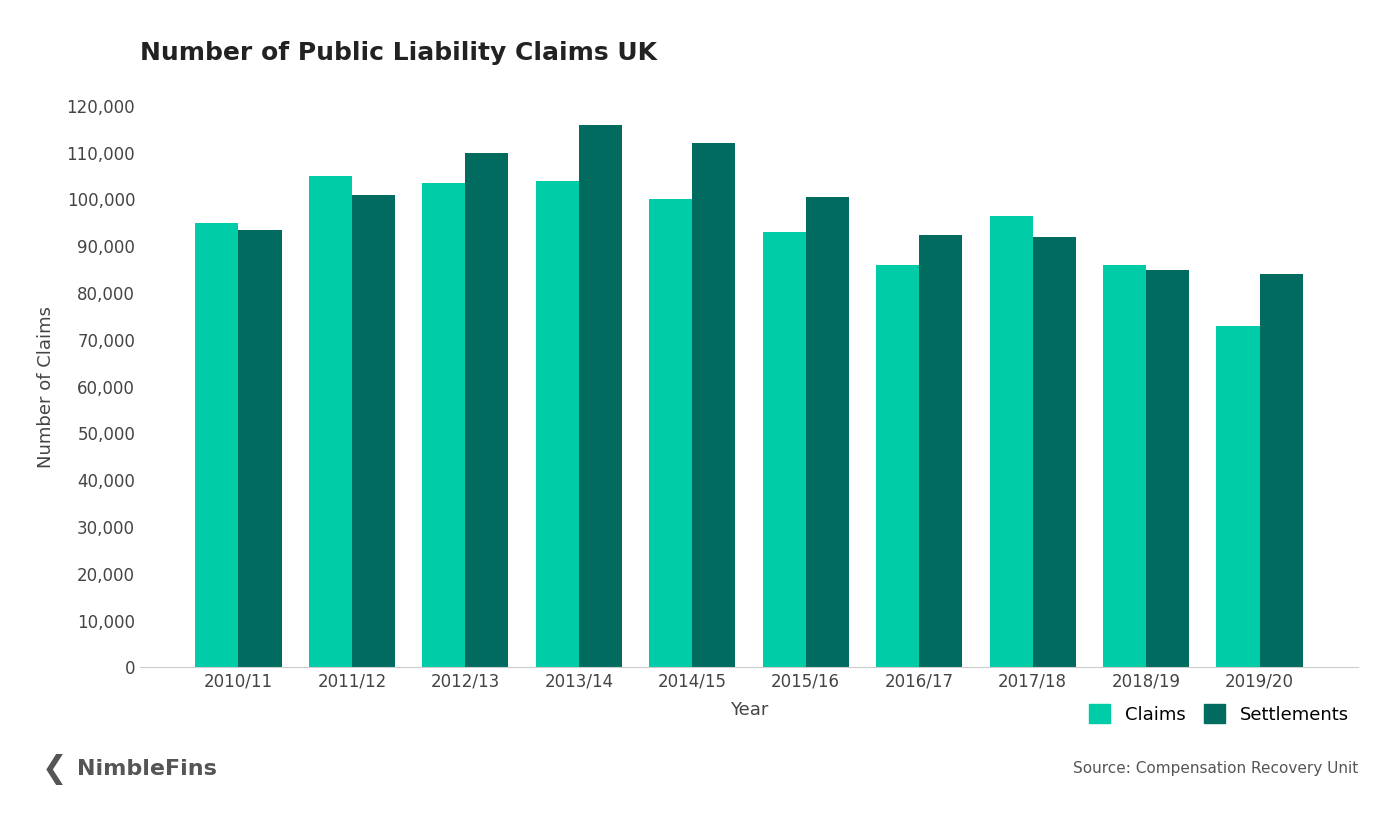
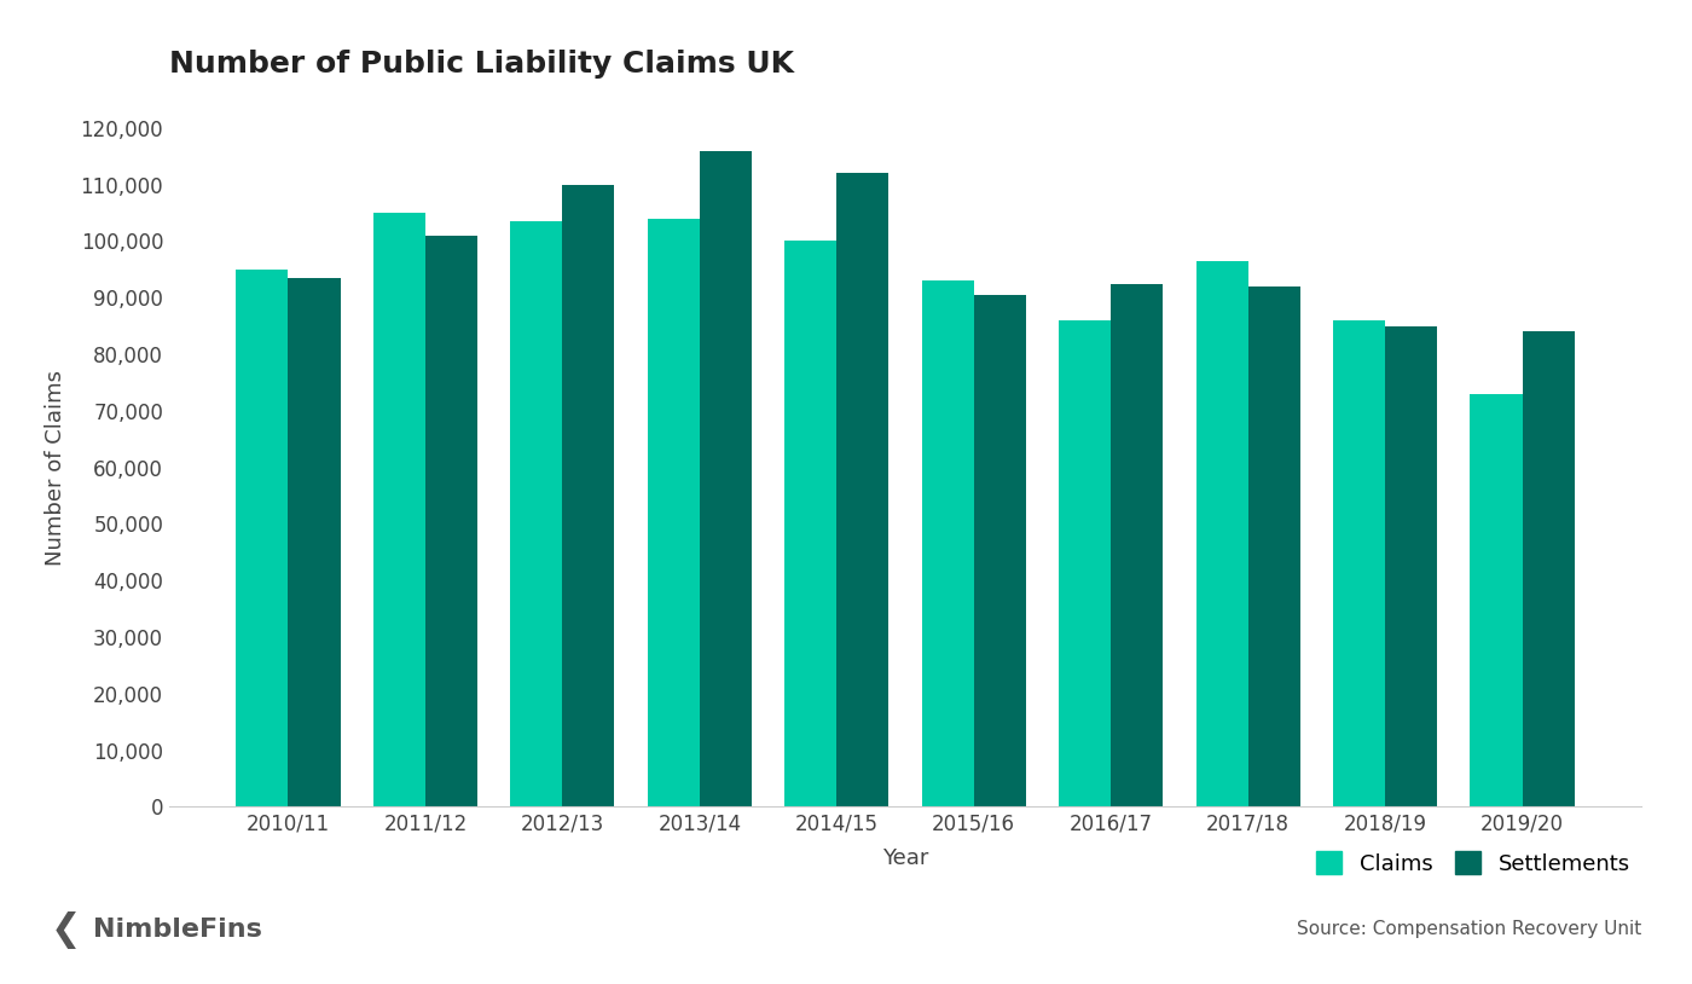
Settlements/2015/16: 100,500 -> 90,500
